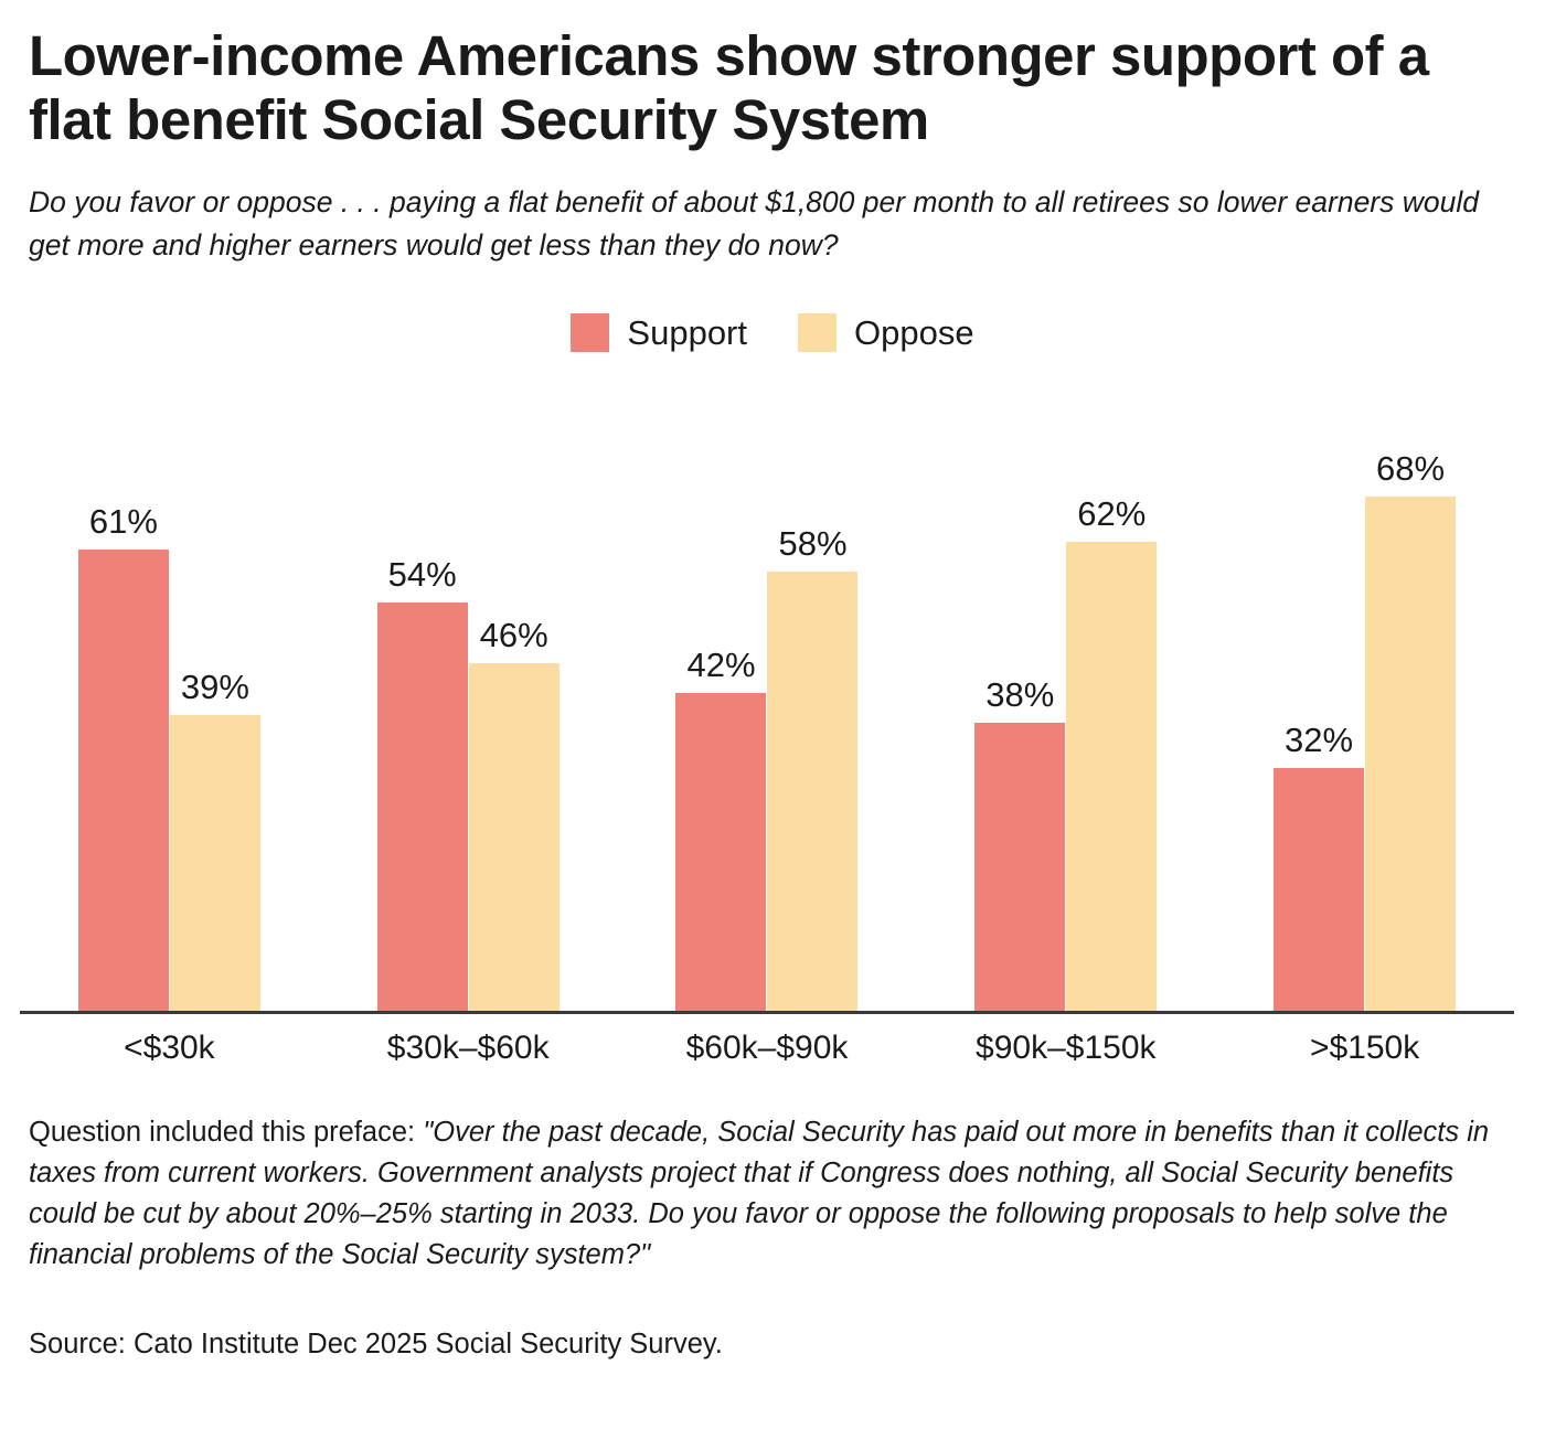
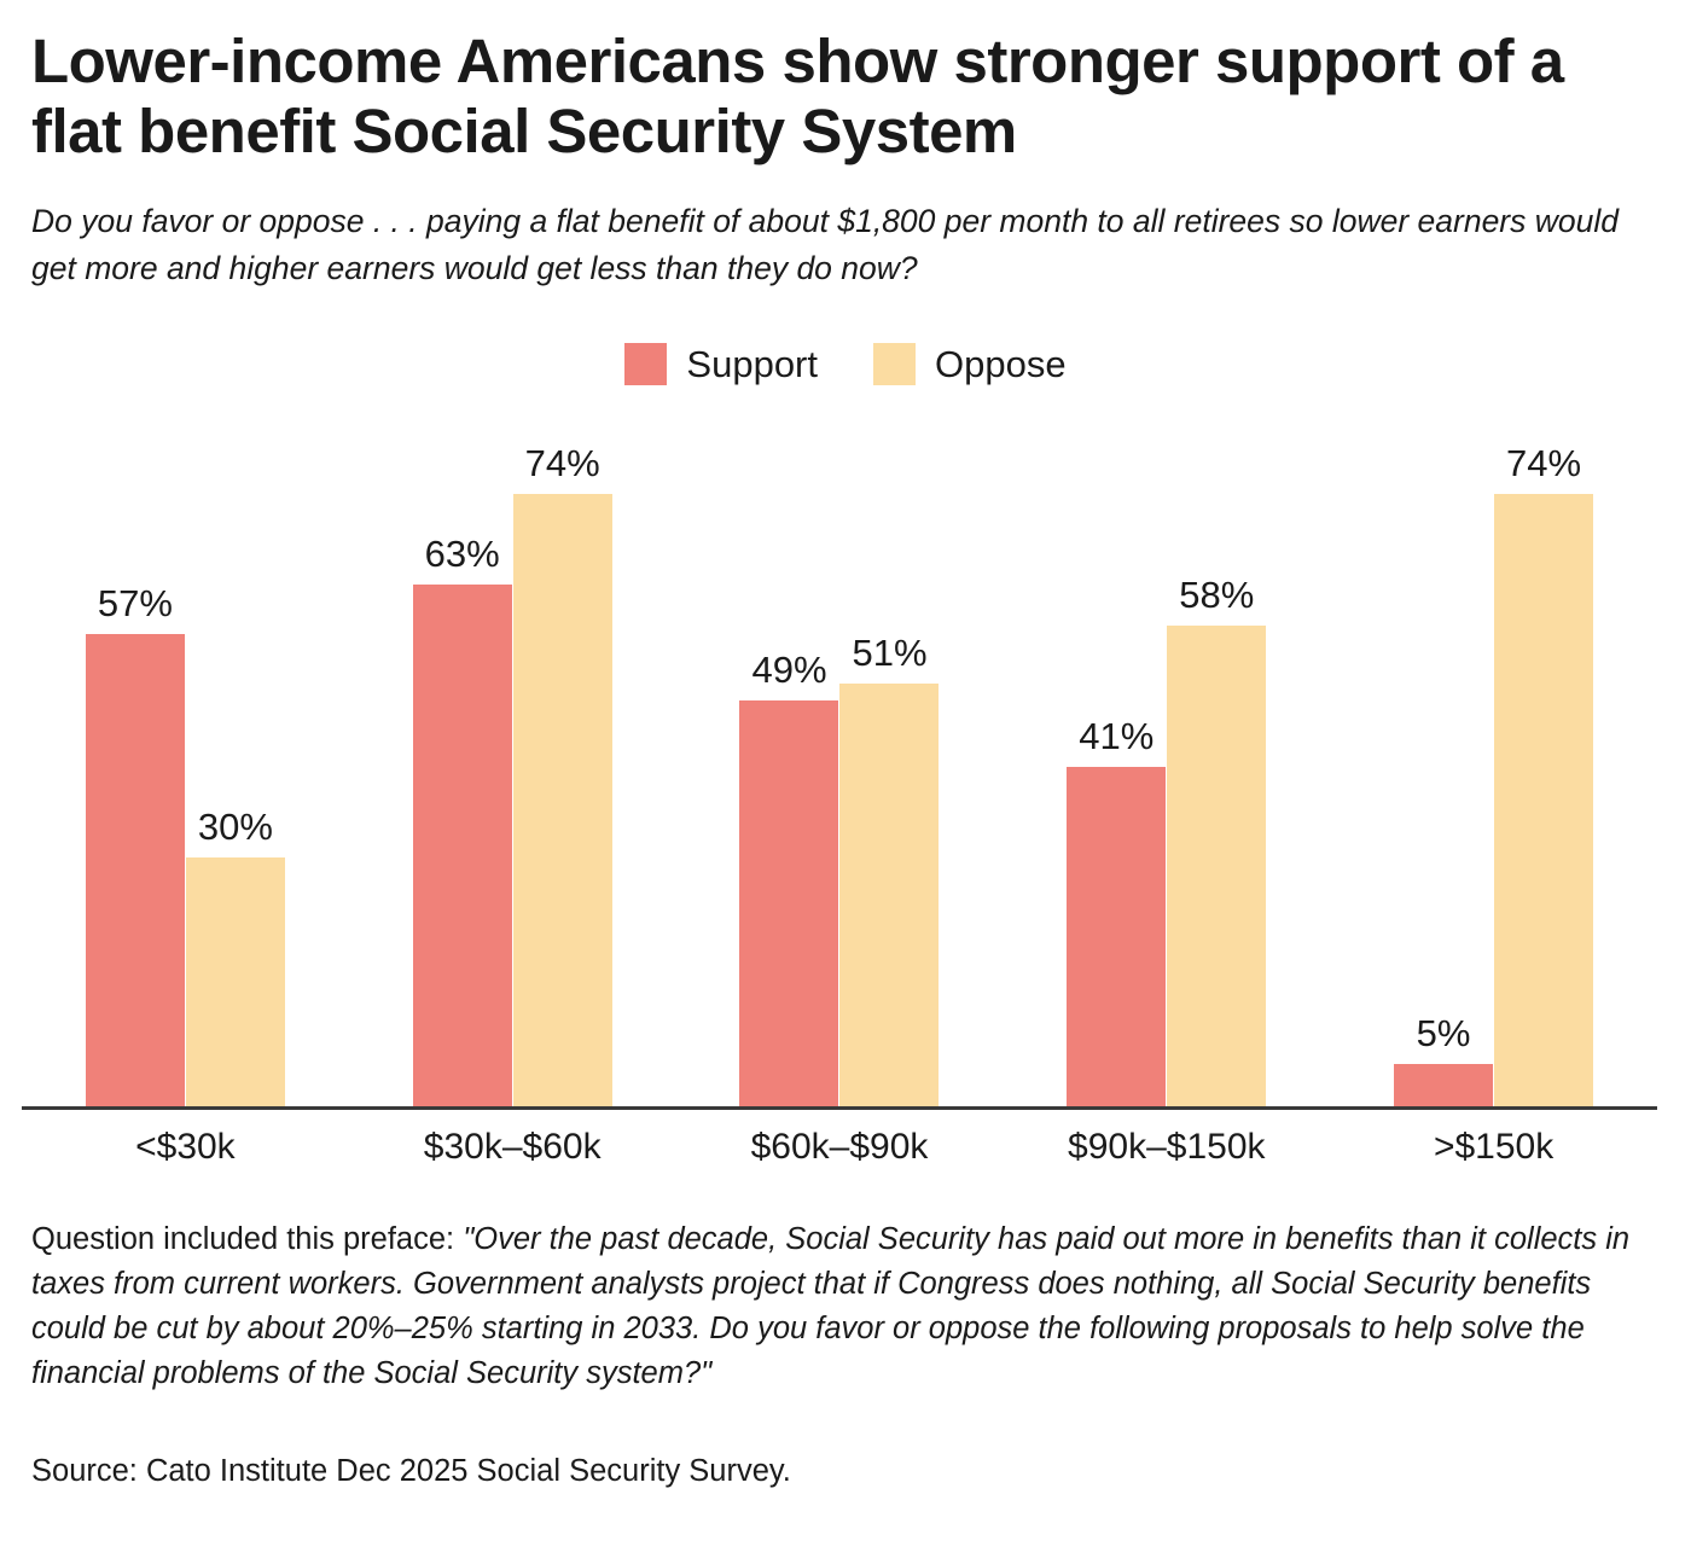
Support/<$30k: 61% -> 57%
Oppose/<$30k: 39% -> 30%
Support/$30k–$60k: 54% -> 63%
Oppose/$30k–$60k: 46% -> 74%
Support/$60k–$90k: 42% -> 49%
Oppose/$60k–$90k: 58% -> 51%
Support/$90k–$150k: 38% -> 41%
Oppose/$90k–$150k: 62% -> 58%
Support/>$150k: 32% -> 5%
Oppose/>$150k: 68% -> 74%
